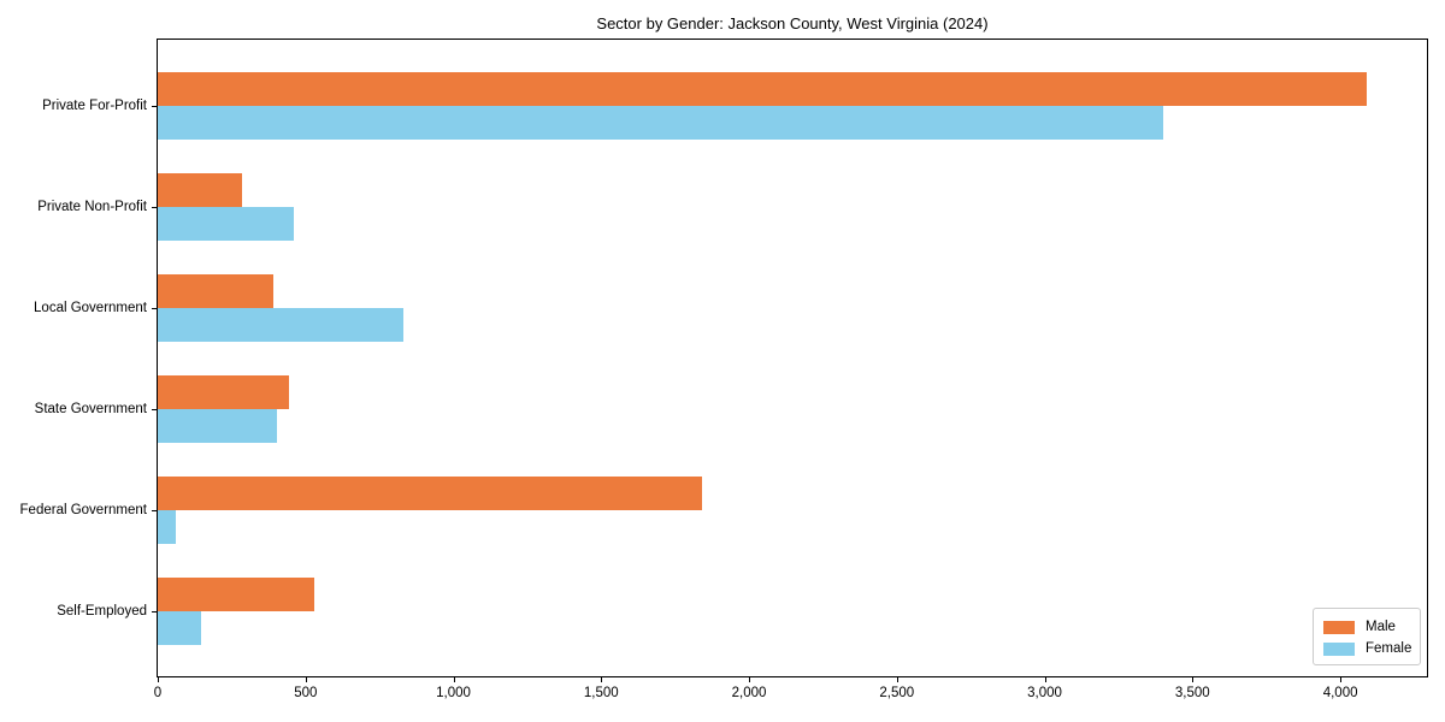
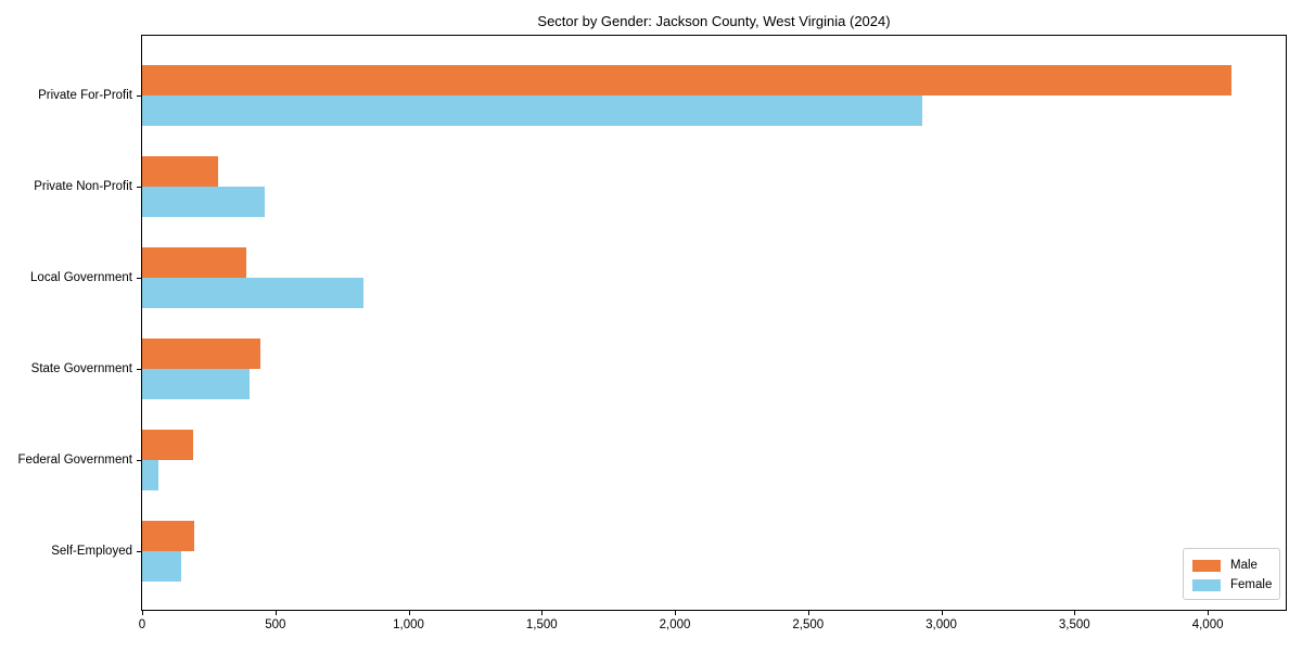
Female/Private For-Profit: 3400 -> 2930
Male/Federal Government: 1840 -> 190
Male/Self-Employed: 530 -> 200
